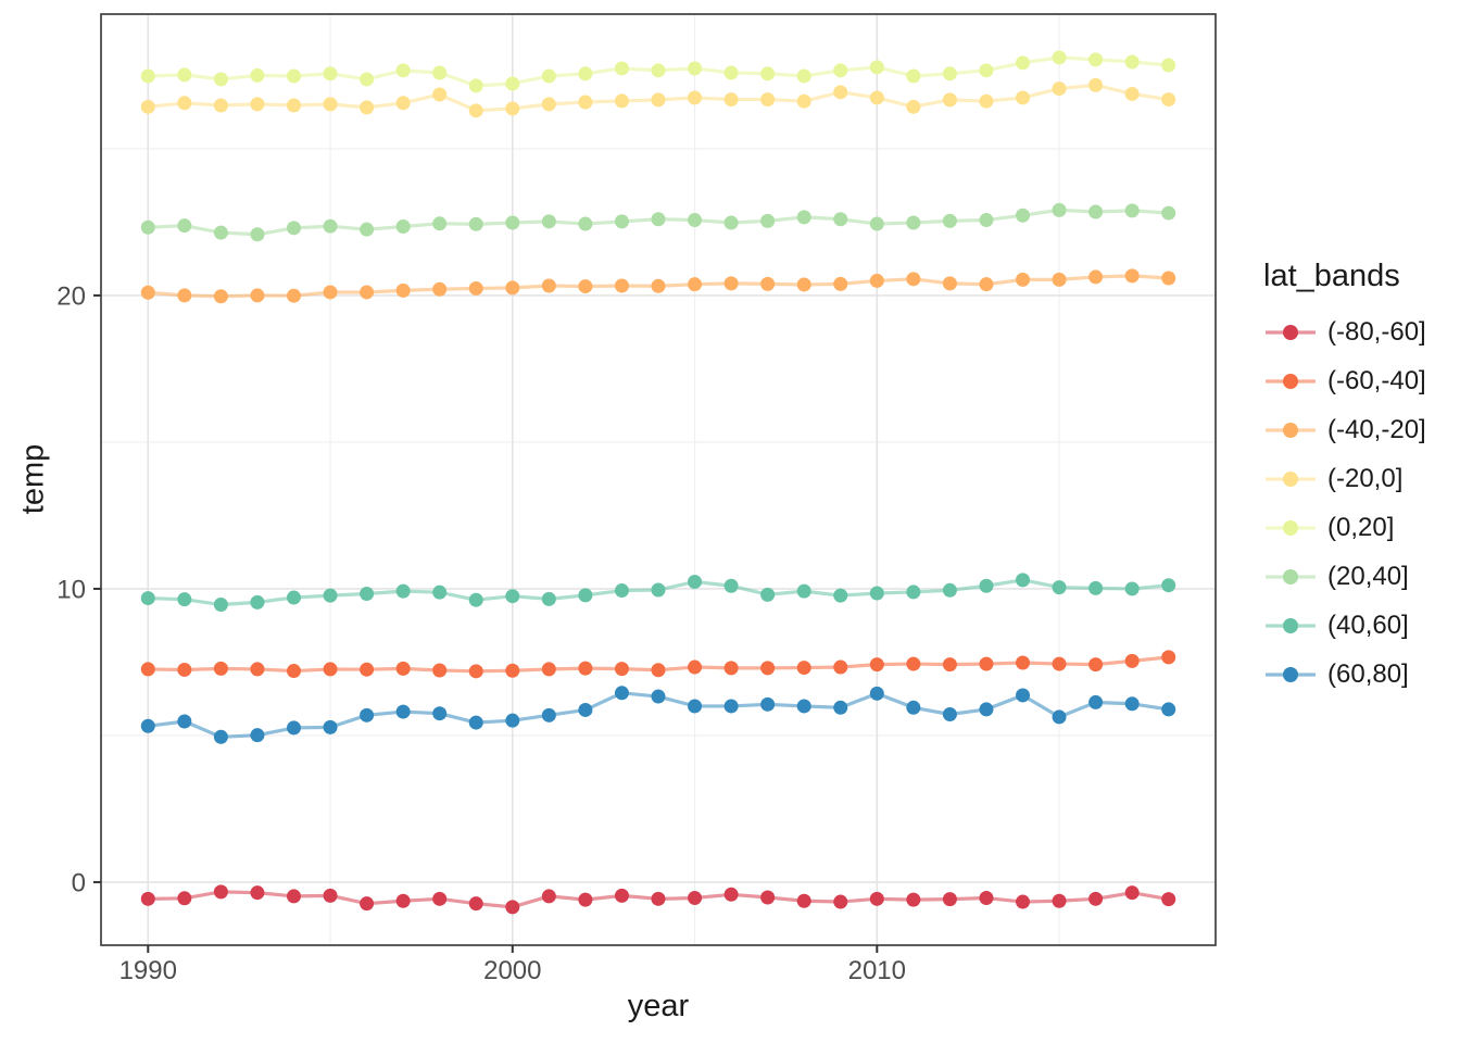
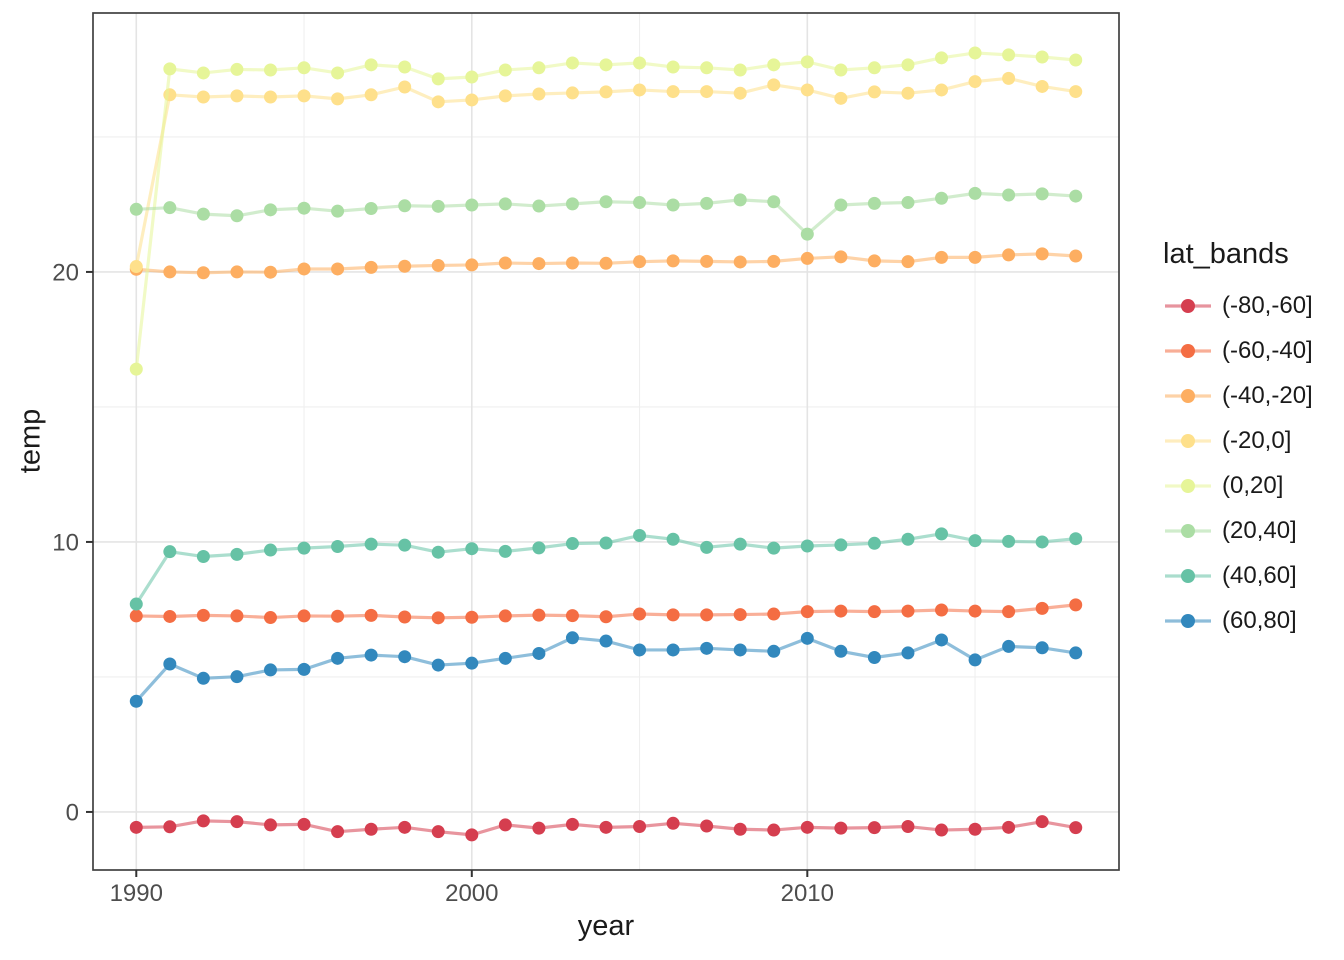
(-20,0]/1990: 26.4 -> 20.2
(0,20]/1990: 27.5 -> 16.4
(40,60]/1990: 9.7 -> 7.7
(60,80]/1990: 5.3 -> 4.1
(20,40]/2010: 22.4 -> 21.4
